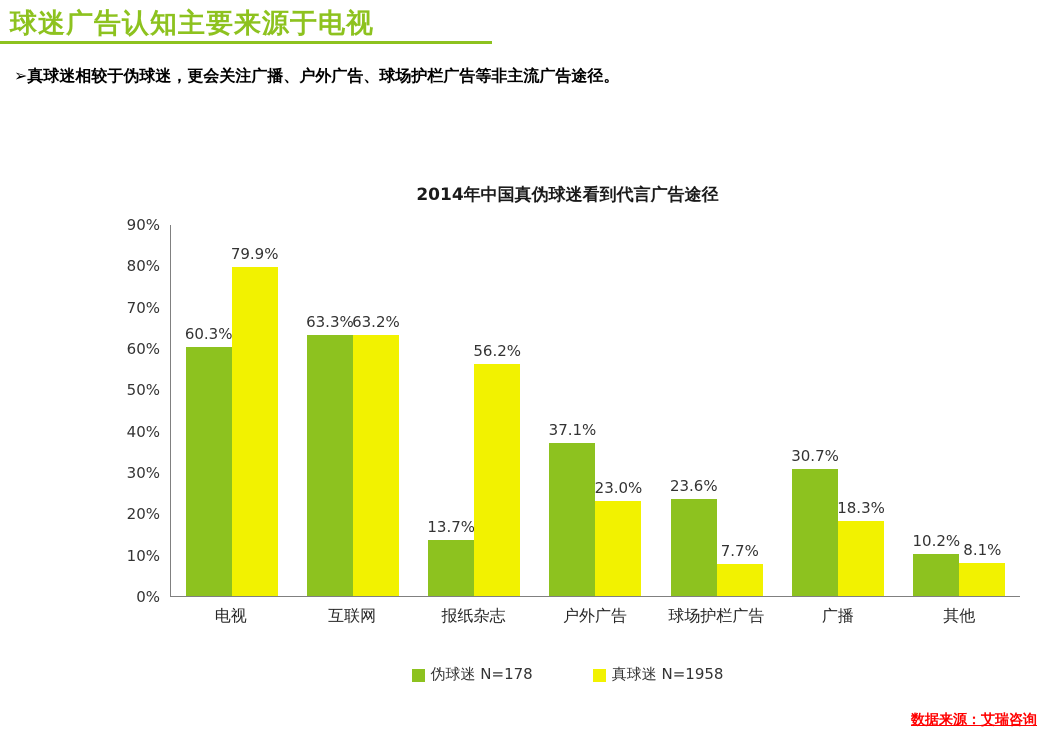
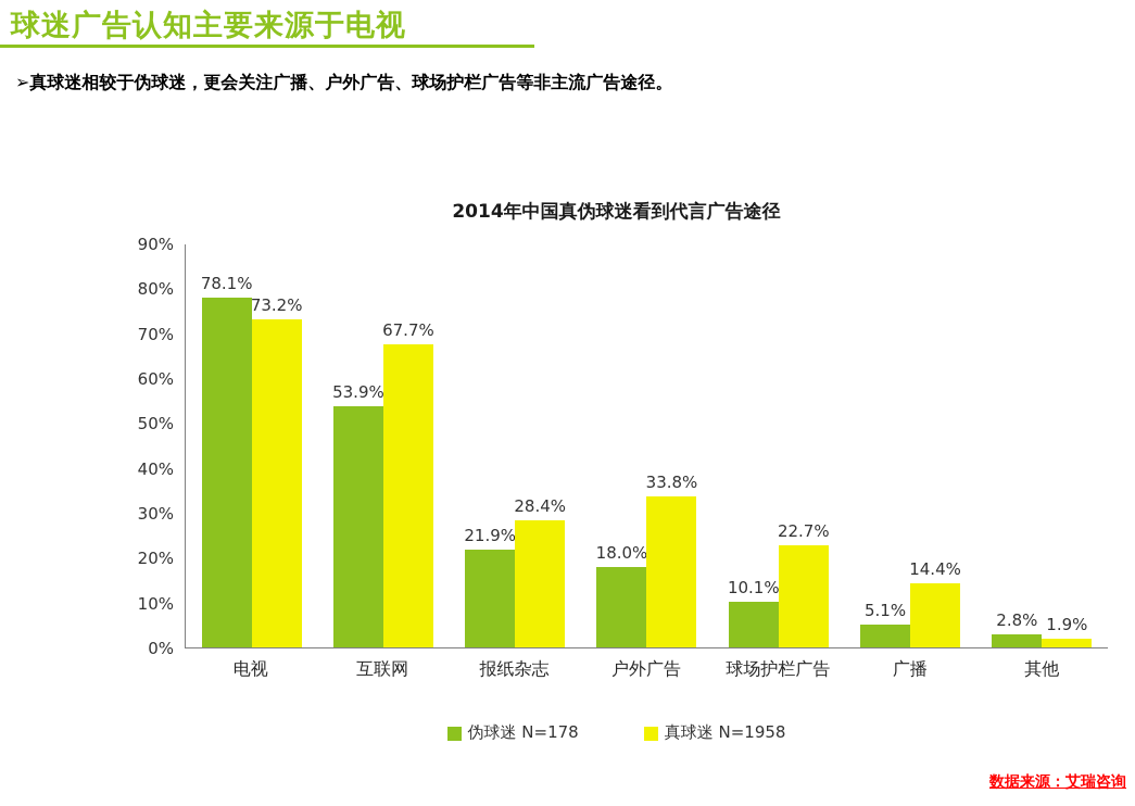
伪球迷 N=178/电视: 60.3% -> 78.1%
真球迷 N=1958/电视: 79.9% -> 73.2%
伪球迷 N=178/互联网: 63.3% -> 53.9%
真球迷 N=1958/互联网: 63.2% -> 67.7%
伪球迷 N=178/报纸杂志: 13.7% -> 21.9%
真球迷 N=1958/报纸杂志: 56.2% -> 28.4%
伪球迷 N=178/户外广告: 37.1% -> 18.0%
真球迷 N=1958/户外广告: 23.0% -> 33.8%
伪球迷 N=178/球场护栏广告: 23.6% -> 10.1%
真球迷 N=1958/球场护栏广告: 7.7% -> 22.7%
伪球迷 N=178/广播: 30.7% -> 5.1%
真球迷 N=1958/广播: 18.3% -> 14.4%
伪球迷 N=178/其他: 10.2% -> 2.8%
真球迷 N=1958/其他: 8.1% -> 1.9%
